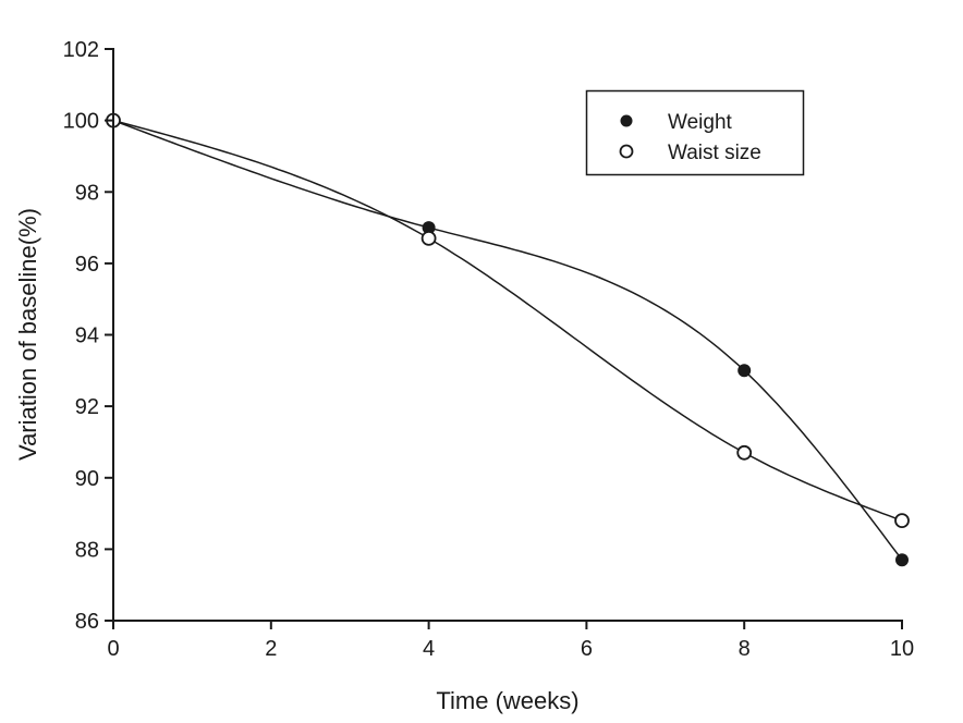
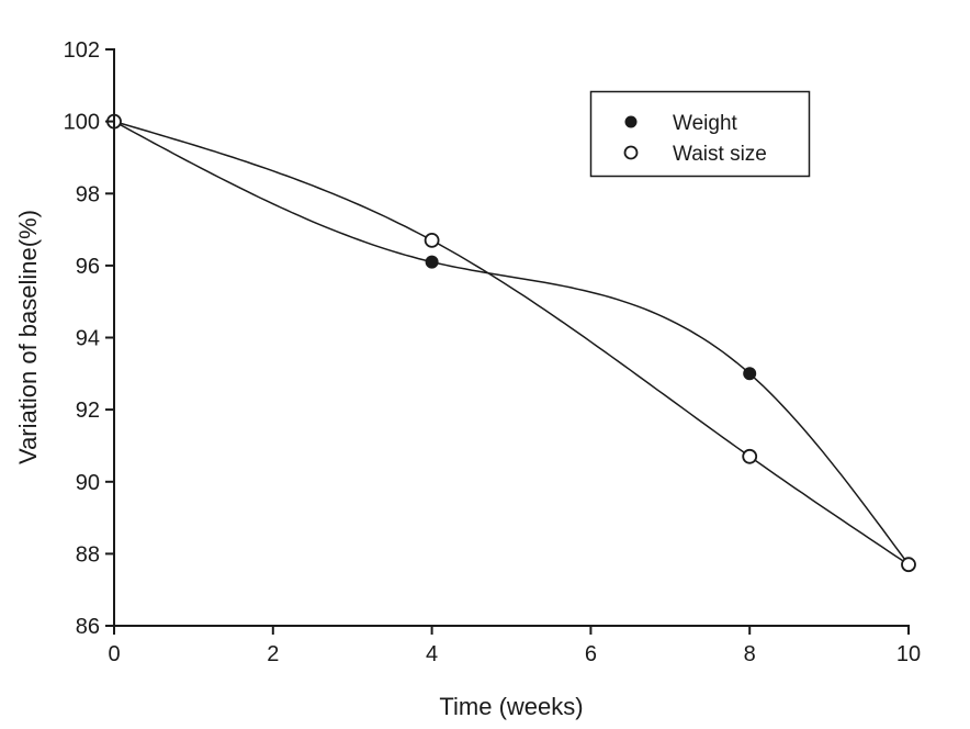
Weight/4: 97.0 -> 96.1
Waist size/10: 88.8 -> 87.7
